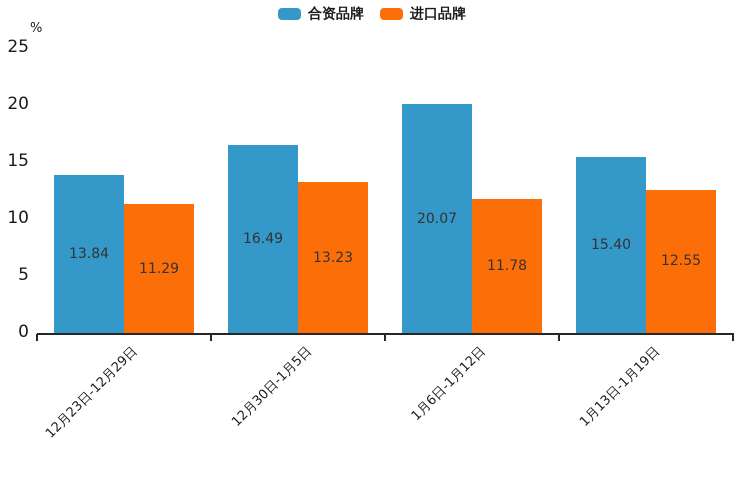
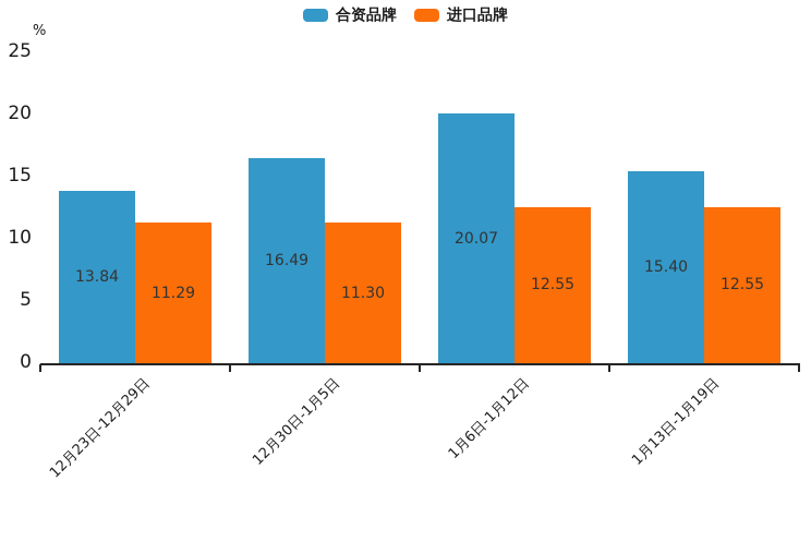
进口品牌/12月30日-1月5日: 13.23 -> 11.30
进口品牌/1月6日-1月12日: 11.78 -> 12.55
